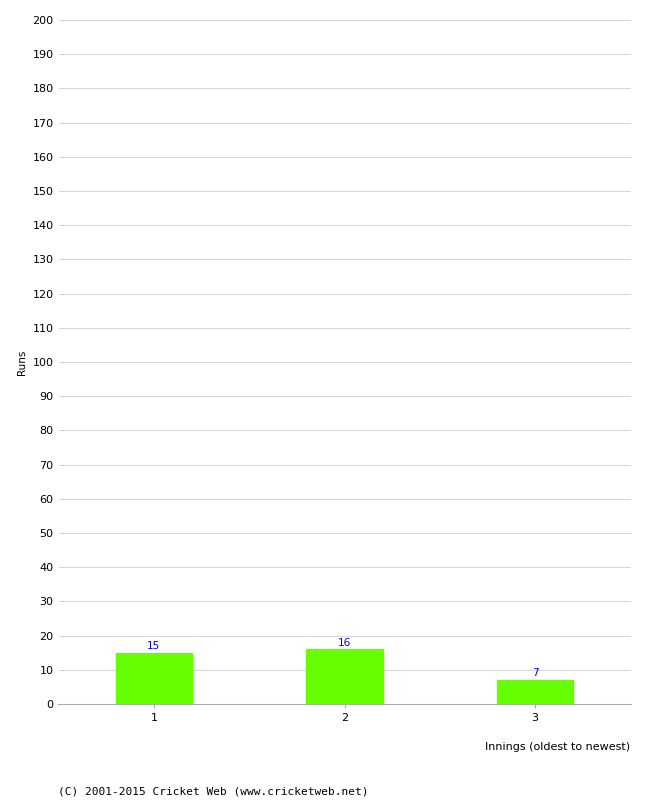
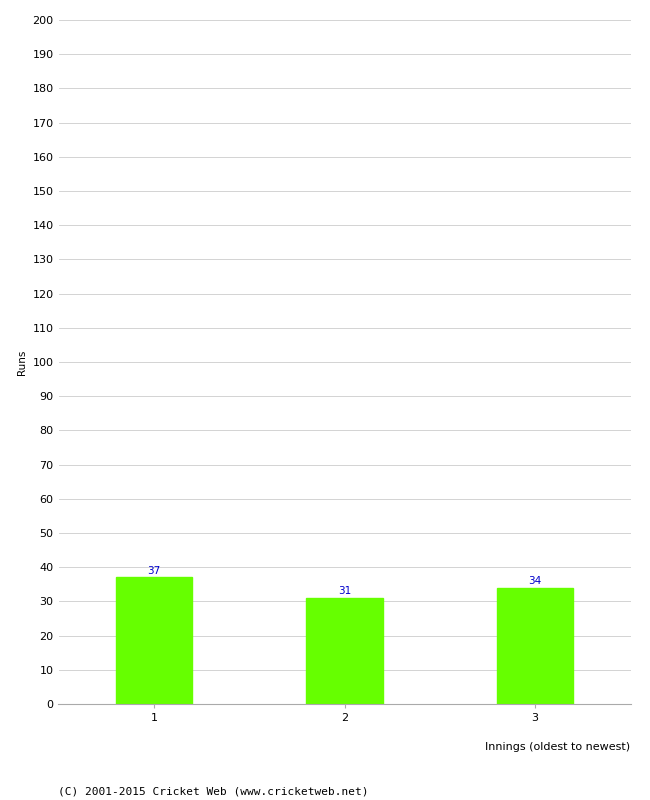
1: 15 -> 37
2: 16 -> 31
3: 7 -> 34
